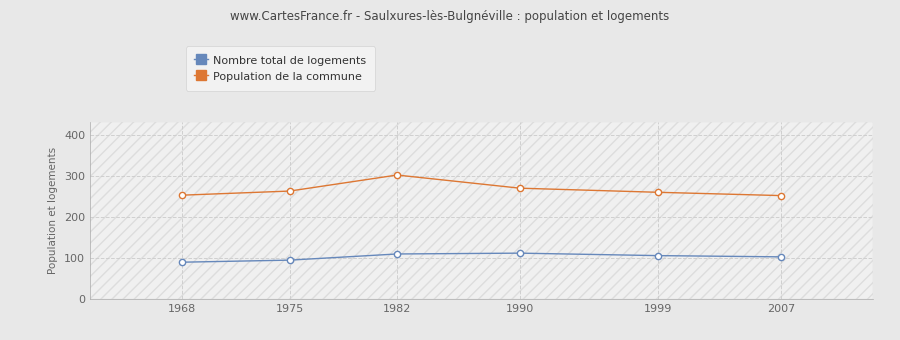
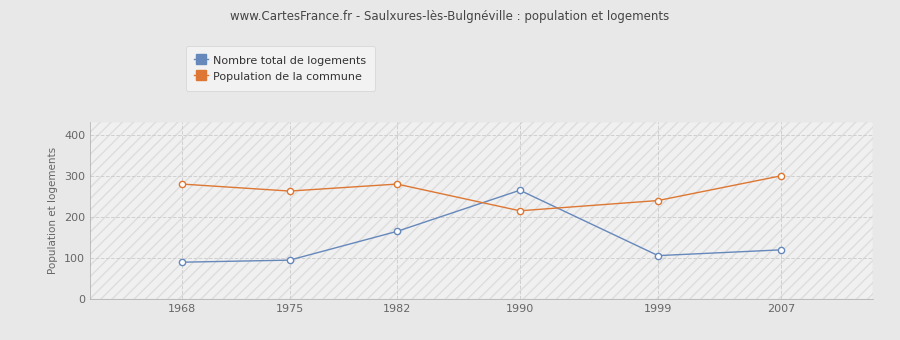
Population de la commune/1968: 253 -> 280
Nombre total de logements/1982: 110 -> 165
Population de la commune/1982: 302 -> 280
Nombre total de logements/1990: 112 -> 265
Population de la commune/1990: 270 -> 215
Population de la commune/1999: 260 -> 240
Nombre total de logements/2007: 103 -> 120
Population de la commune/2007: 252 -> 300
